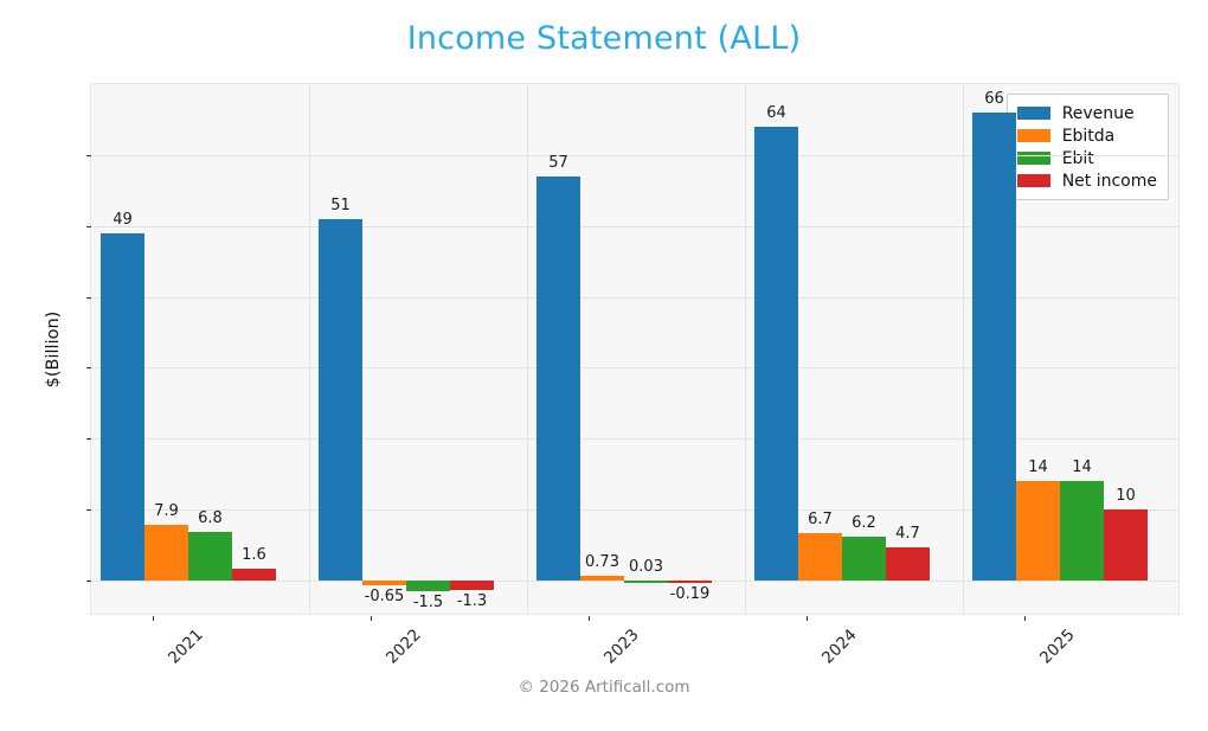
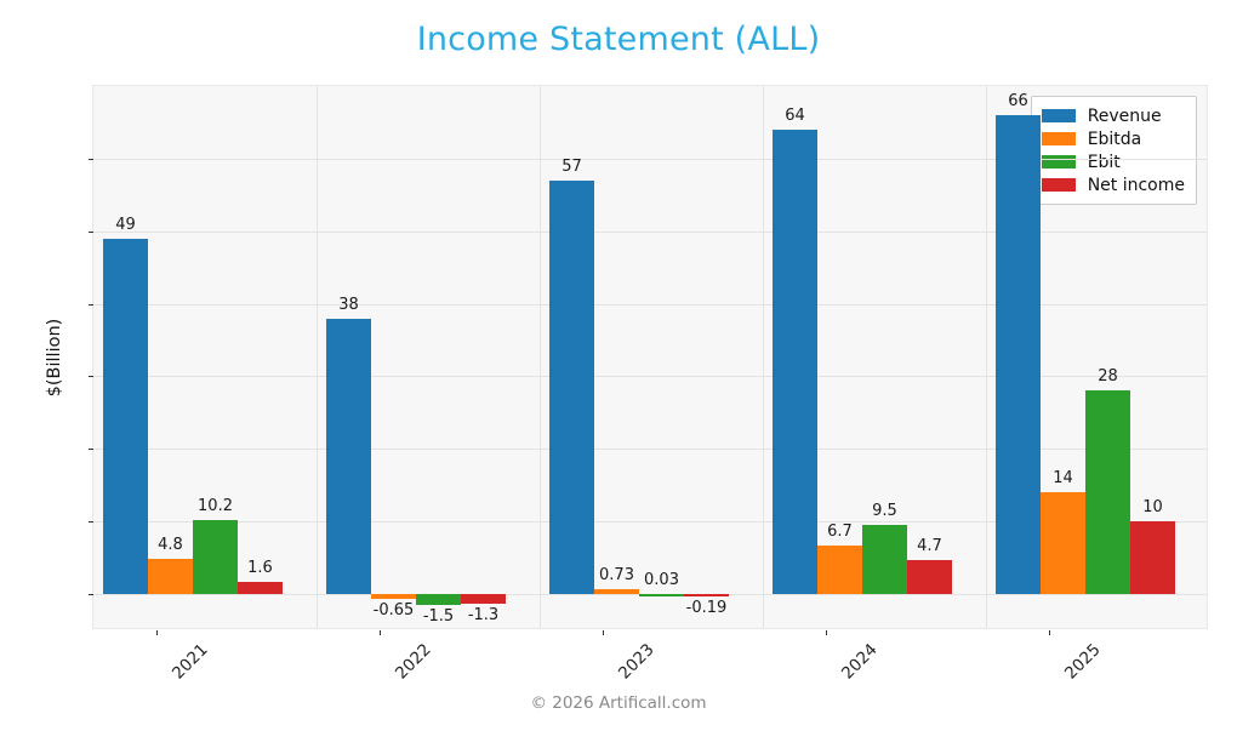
Ebitda/2021: 7.9 -> 4.8
Ebit/2021: 6.8 -> 10.2
Revenue/2022: 51 -> 38
Ebit/2024: 6.2 -> 9.5
Ebit/2025: 14 -> 28
